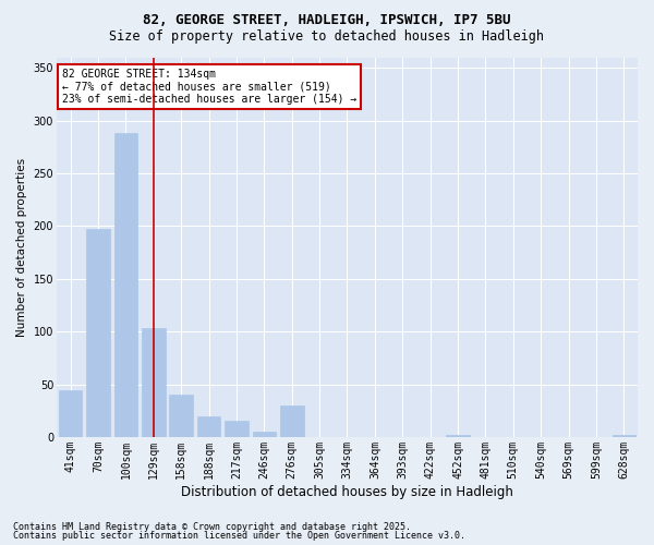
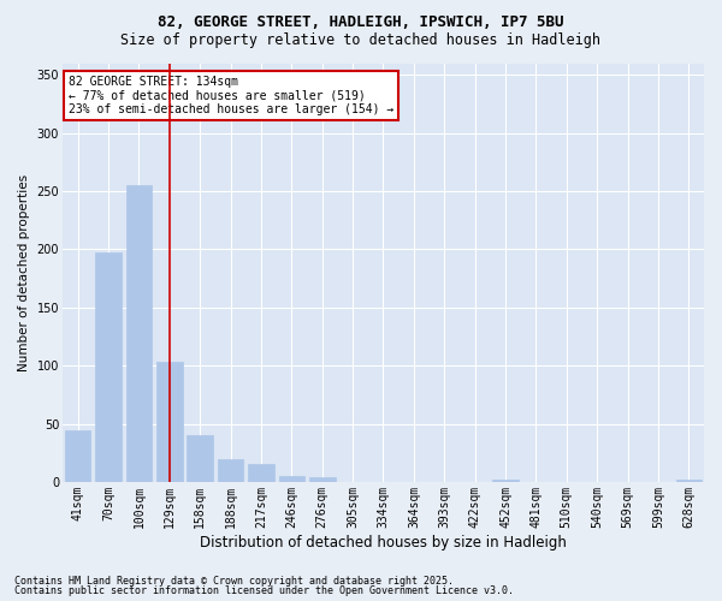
100sqm: 288 -> 255
276sqm: 30 -> 4
